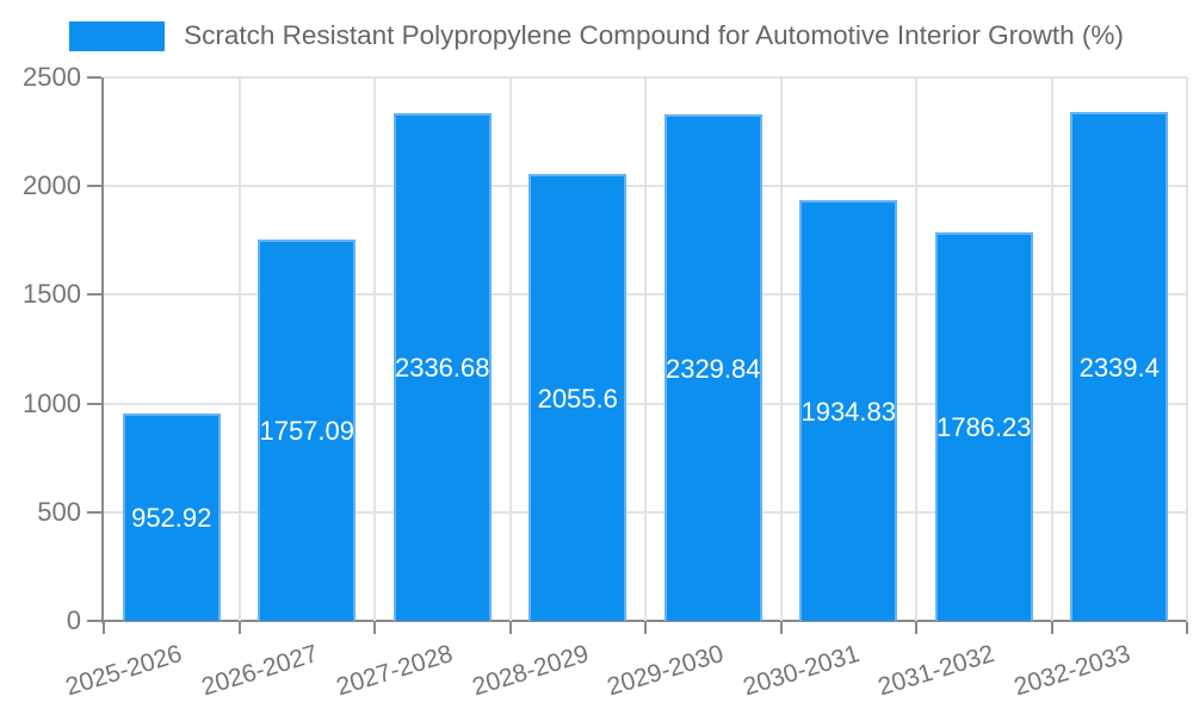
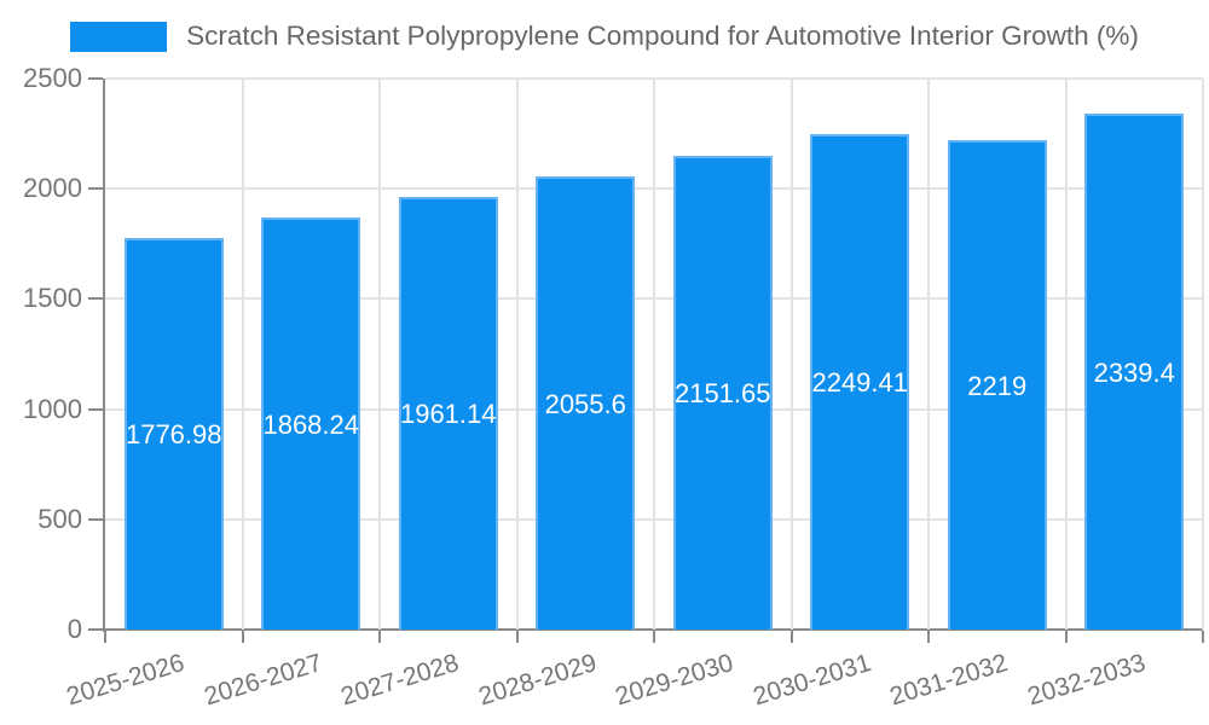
2025-2026: 952.92 -> 1776.98
2026-2027: 1757.09 -> 1868.24
2027-2028: 2336.68 -> 1961.14
2029-2030: 2329.84 -> 2151.65
2030-2031: 1934.83 -> 2249.41
2031-2032: 1786.23 -> 2219
